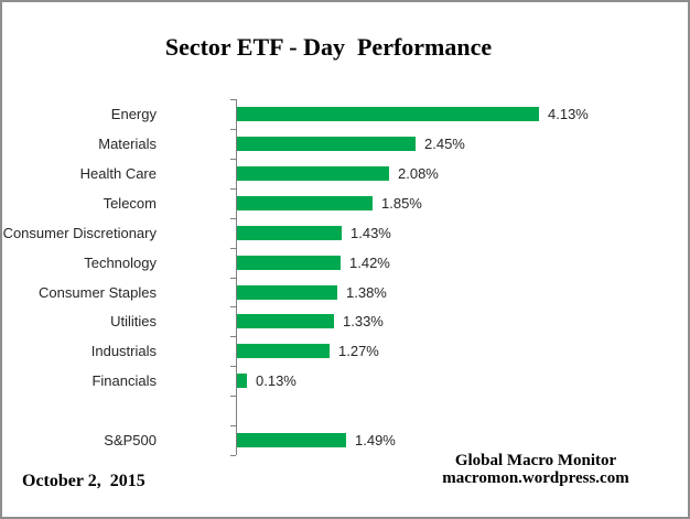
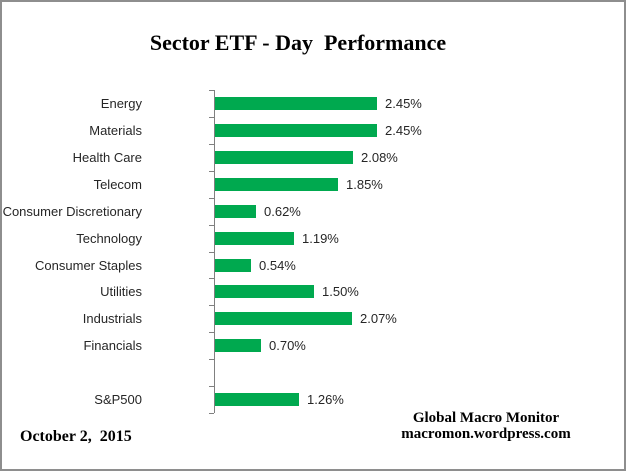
Energy: 4.13% -> 2.45%
Consumer Discretionary: 1.43% -> 0.62%
Technology: 1.42% -> 1.19%
Consumer Staples: 1.38% -> 0.54%
Utilities: 1.33% -> 1.50%
Industrials: 1.27% -> 2.07%
Financials: 0.13% -> 0.70%
S&P500: 1.49% -> 1.26%
